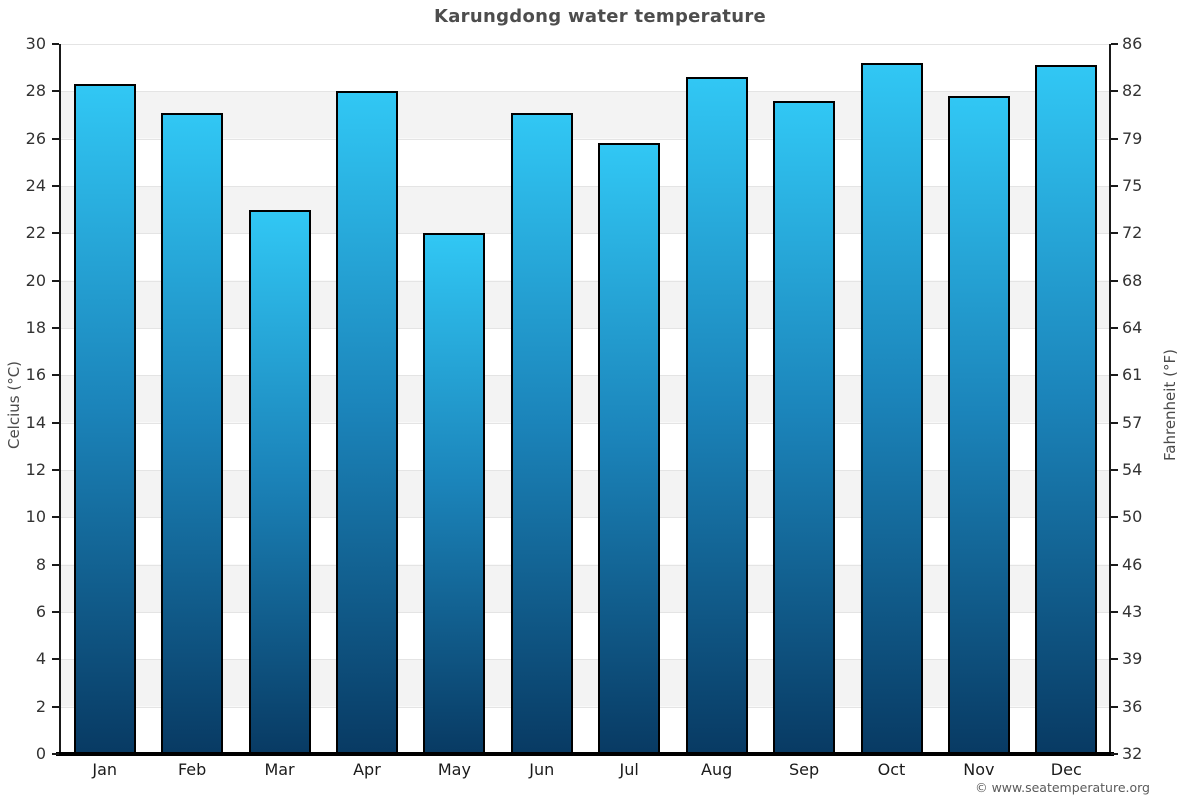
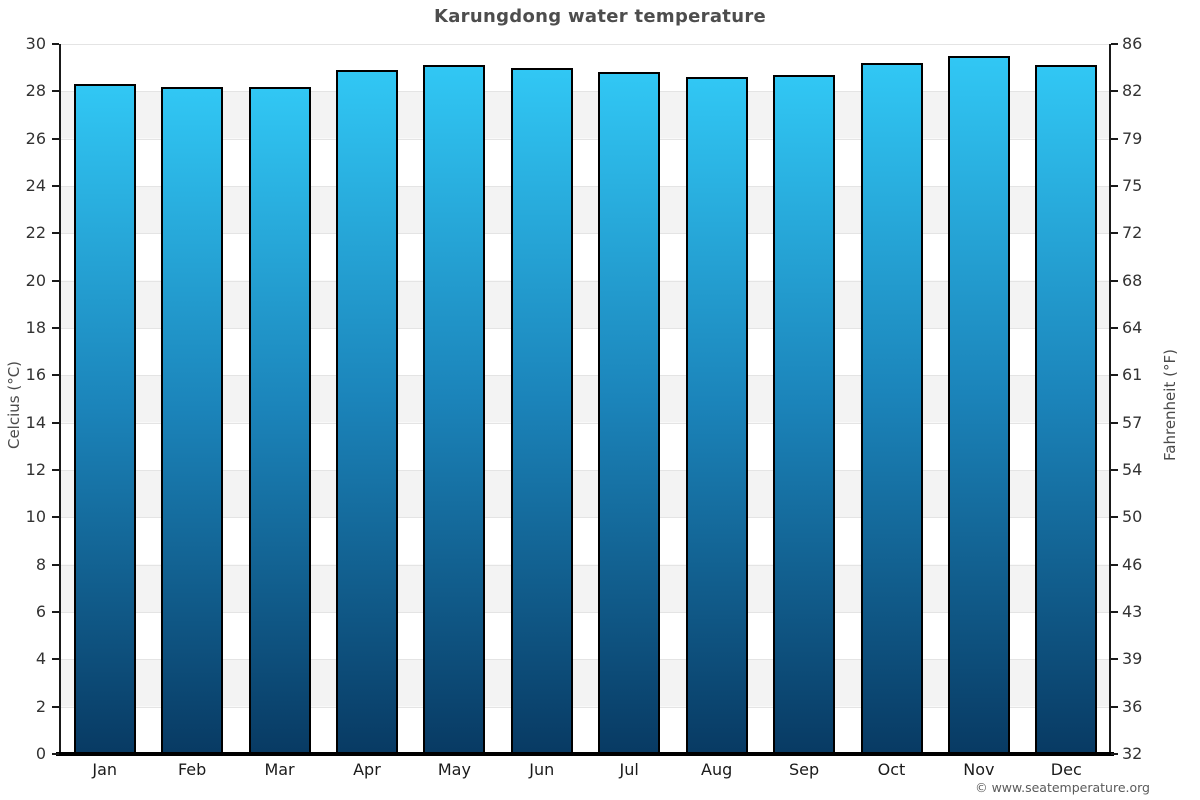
Feb: 27.1 -> 28.2
Mar: 23.0 -> 28.2
Apr: 28.0 -> 28.9
May: 22.0 -> 29.1
Jun: 27.1 -> 29.0
Jul: 25.8 -> 28.8
Sep: 27.6 -> 28.7
Nov: 27.8 -> 29.5
